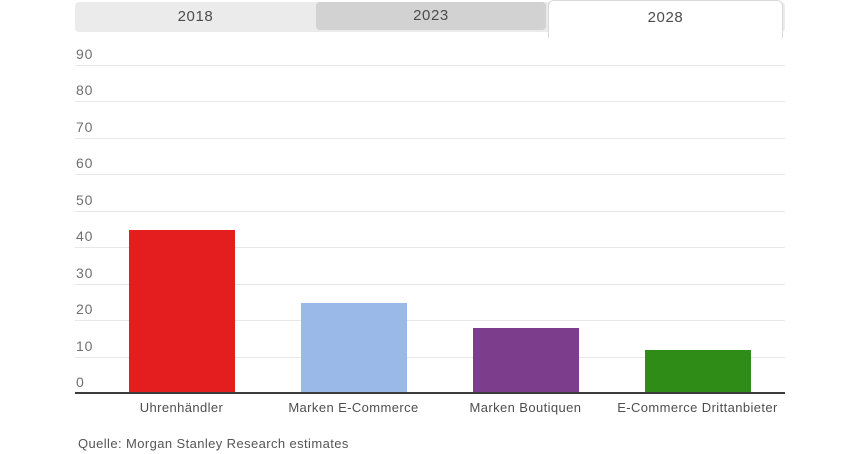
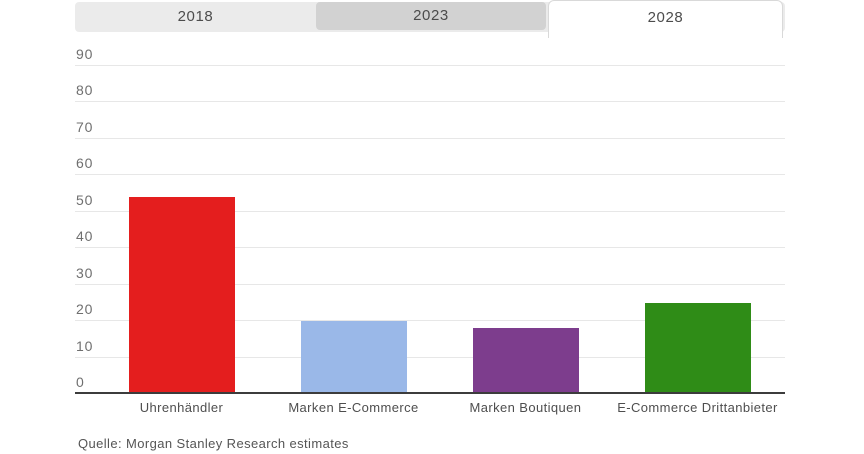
Uhrenhändler: 45 -> 54
Marken E-Commerce: 25 -> 20
E-Commerce Drittanbieter: 12 -> 25
